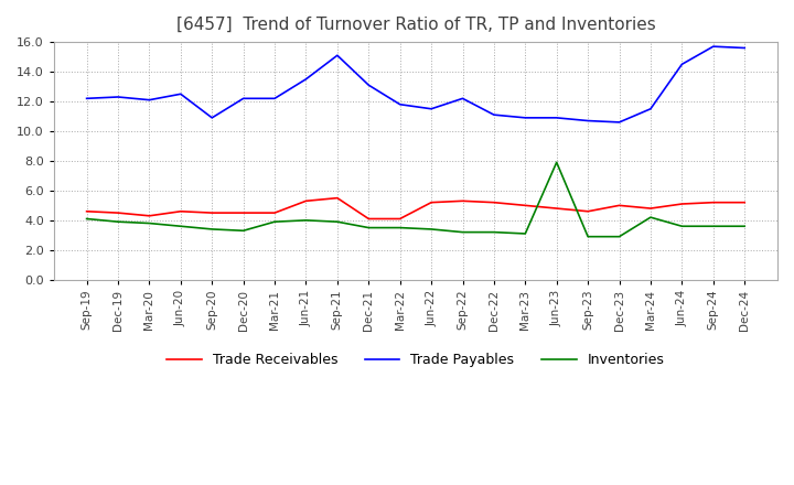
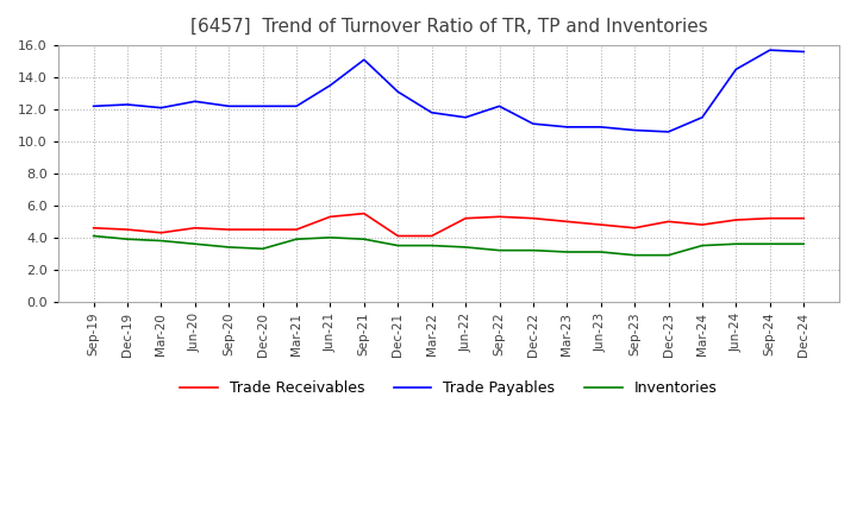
Trade Payables/Sep-20: 10.9 -> 12.2
Inventories/Jun-23: 7.9 -> 3.1
Inventories/Mar-24: 4.2 -> 3.5
